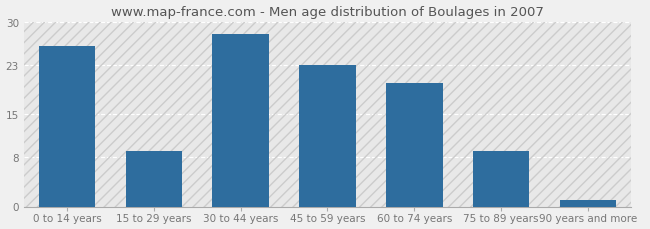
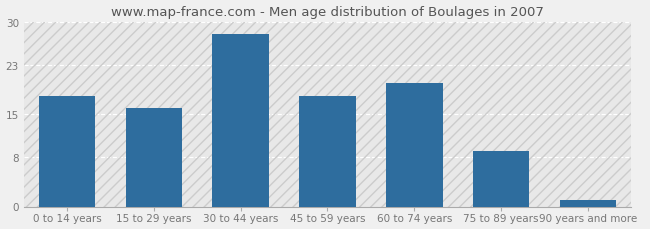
0 to 14 years: 26 -> 18
15 to 29 years: 9 -> 16
45 to 59 years: 23 -> 18
